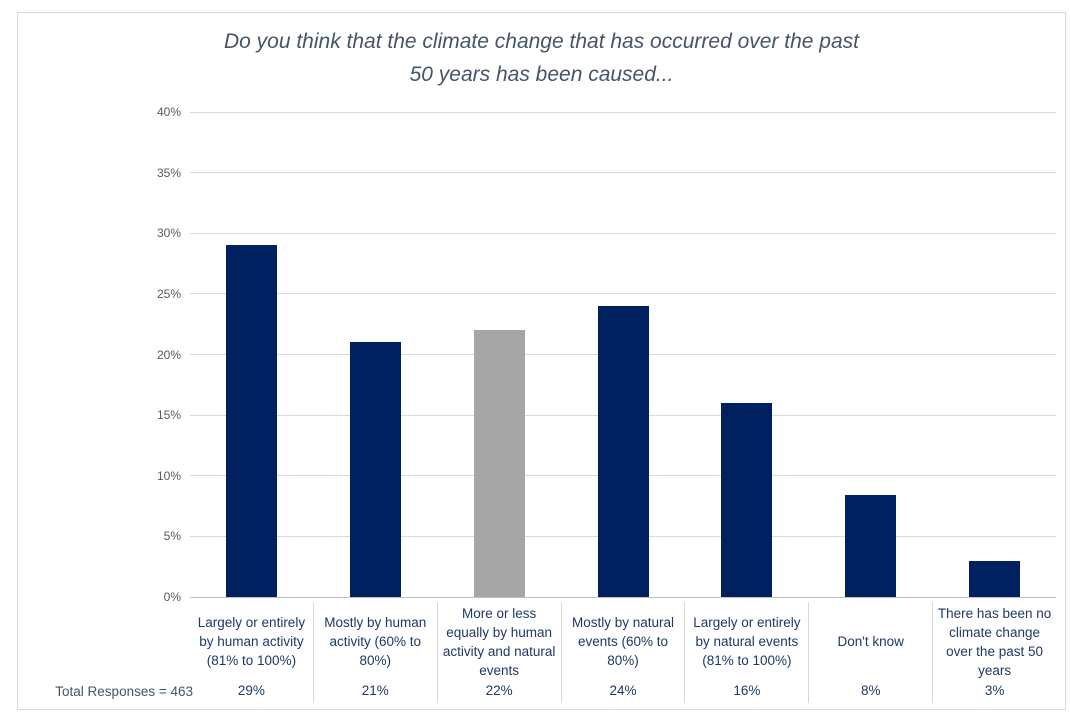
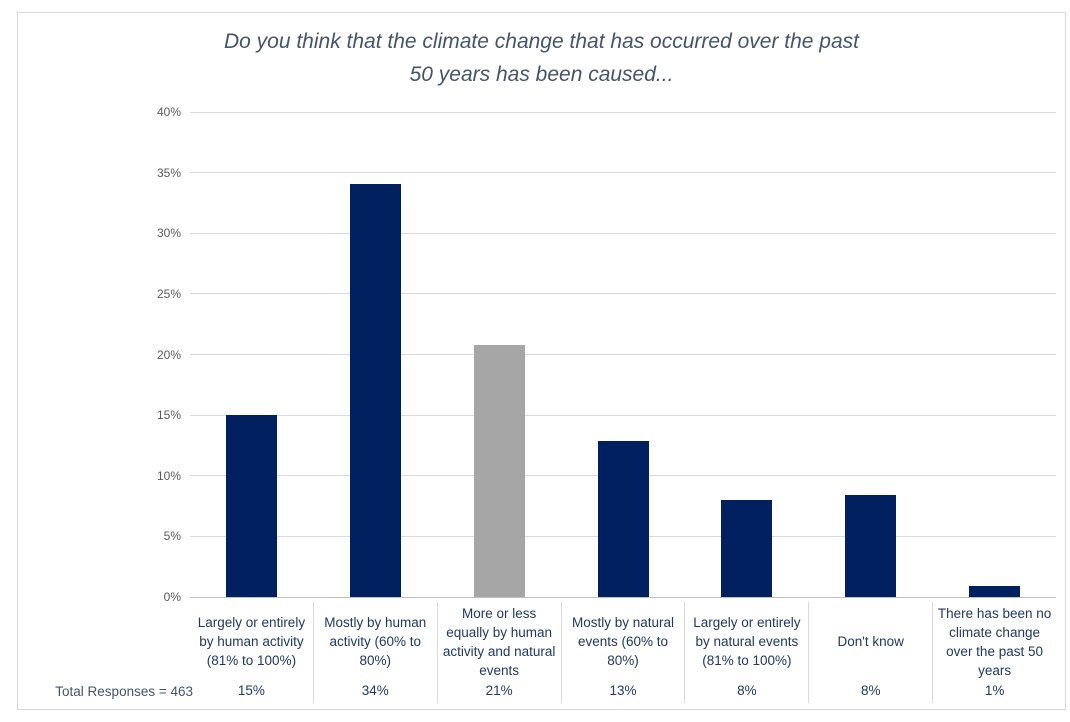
Largely or entirely by human activity (81% to 100%): 29% -> 15%
Mostly by human activity (60% to 80%): 21% -> 34%
More or less equally by human activity and natural events: 22% -> 21%
Mostly by natural events (60% to 80%): 24% -> 13%
Largely or entirely by natural events (81% to 100%): 16% -> 8%
There has been no climate change over the past 50 years: 3% -> 1%
